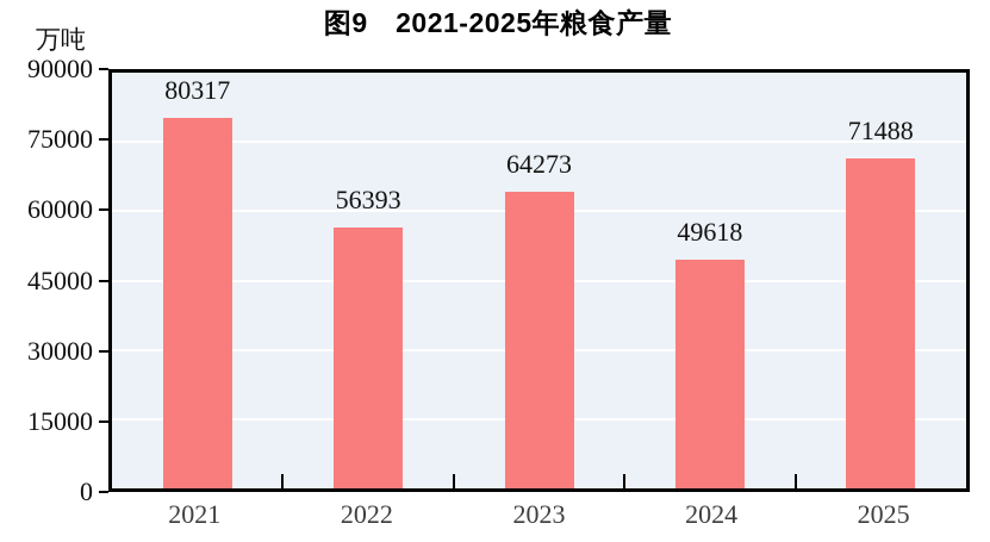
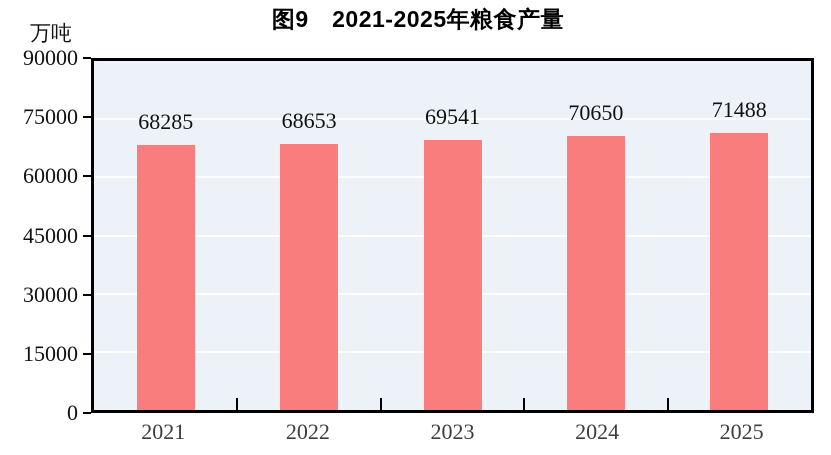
2021: 80317 -> 68285
2022: 56393 -> 68653
2023: 64273 -> 69541
2024: 49618 -> 70650
